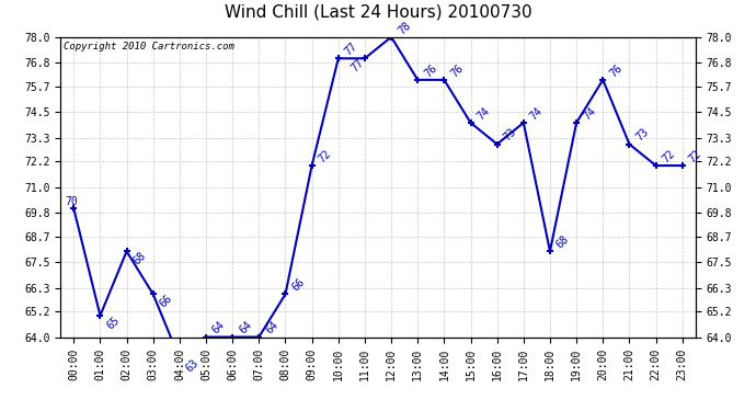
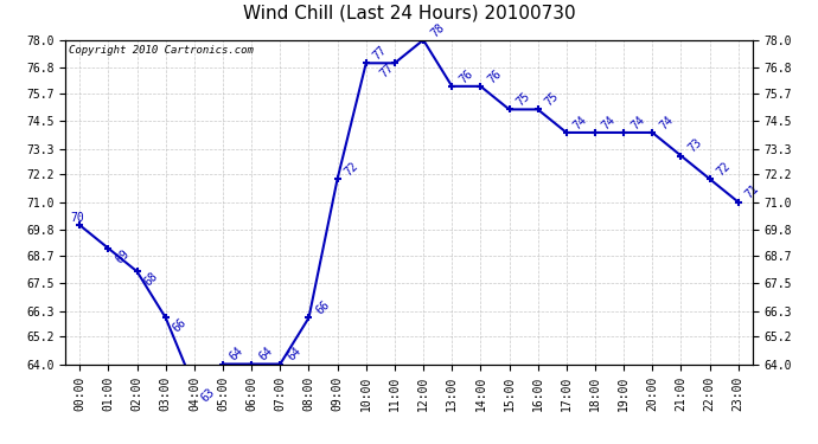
01:00: 65 -> 69
15:00: 74 -> 75
16:00: 73 -> 75
18:00: 68 -> 74
20:00: 76 -> 74
23:00: 72 -> 71
